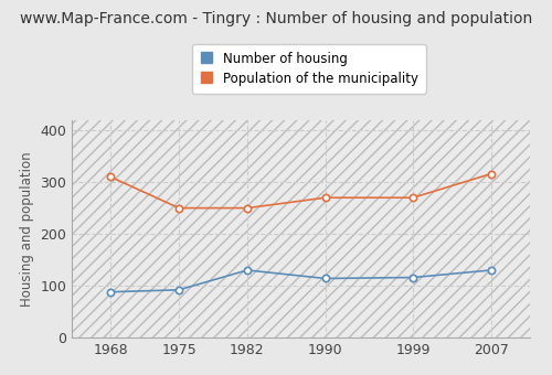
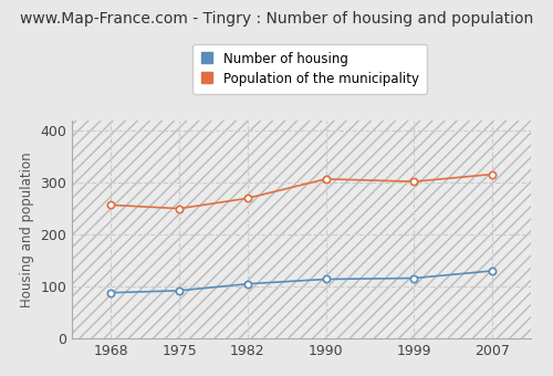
Population of the municipality/1968: 310 -> 257
Number of housing/1982: 130 -> 105
Population of the municipality/1982: 250 -> 270
Population of the municipality/1990: 270 -> 307
Population of the municipality/1999: 270 -> 302
